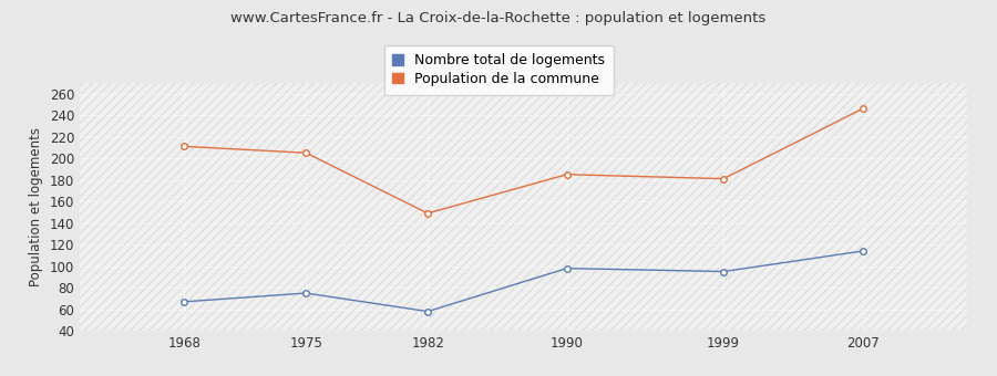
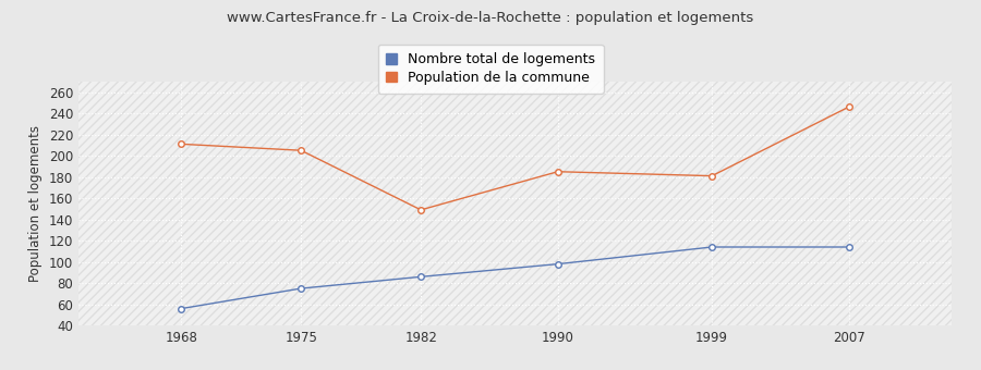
Nombre total de logements/1968: 67 -> 56
Nombre total de logements/1982: 58 -> 86
Nombre total de logements/1999: 95 -> 114
